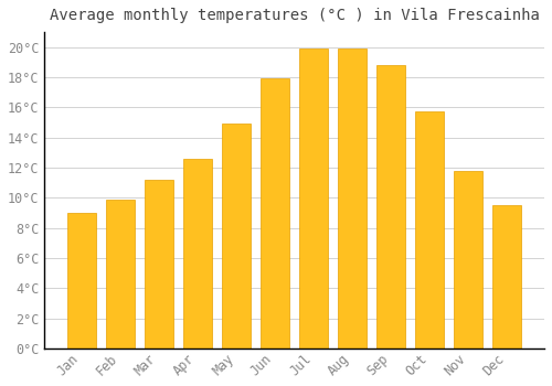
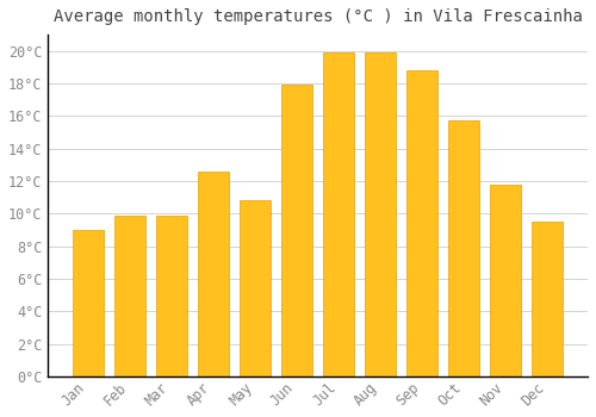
Mar: 11.2°C -> 9.9°C
May: 14.9°C -> 10.8°C
